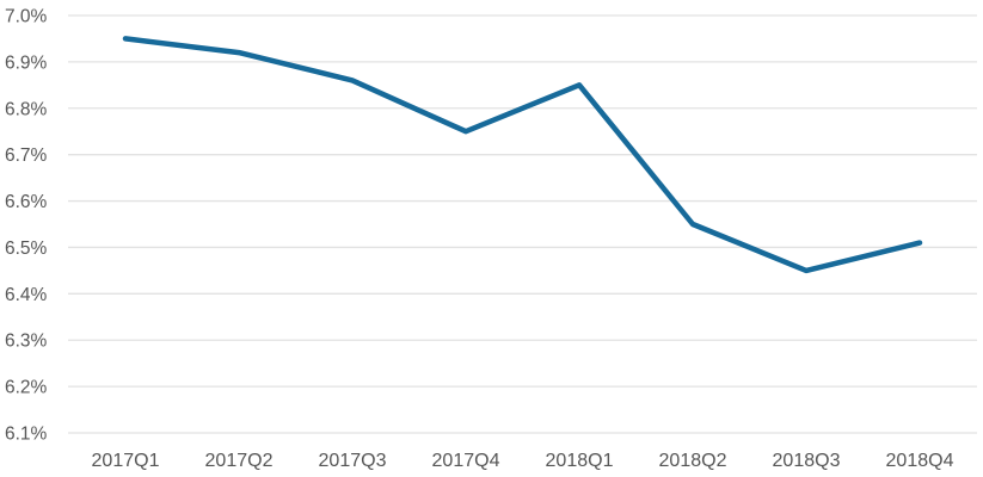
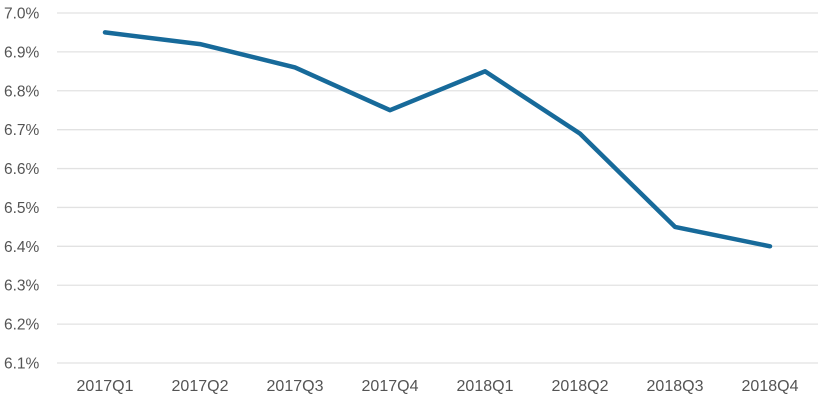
2018Q2: 6.55% -> 6.69%
2018Q4: 6.51% -> 6.40%
